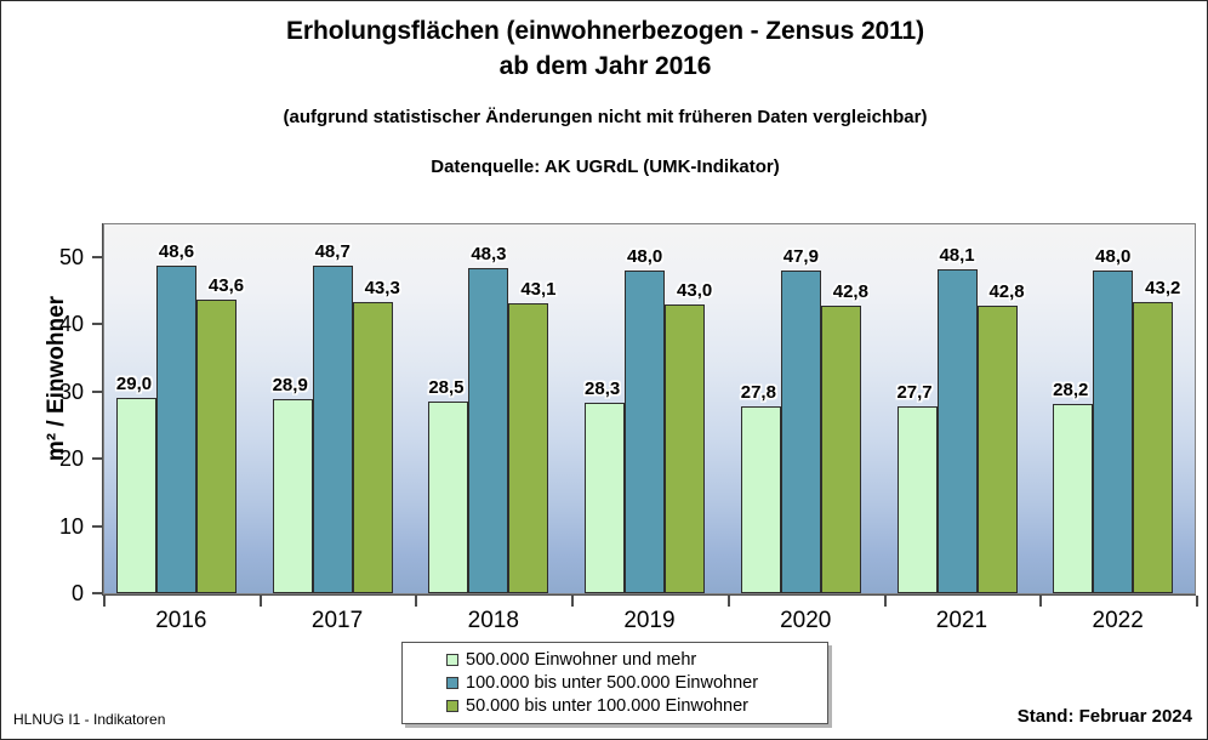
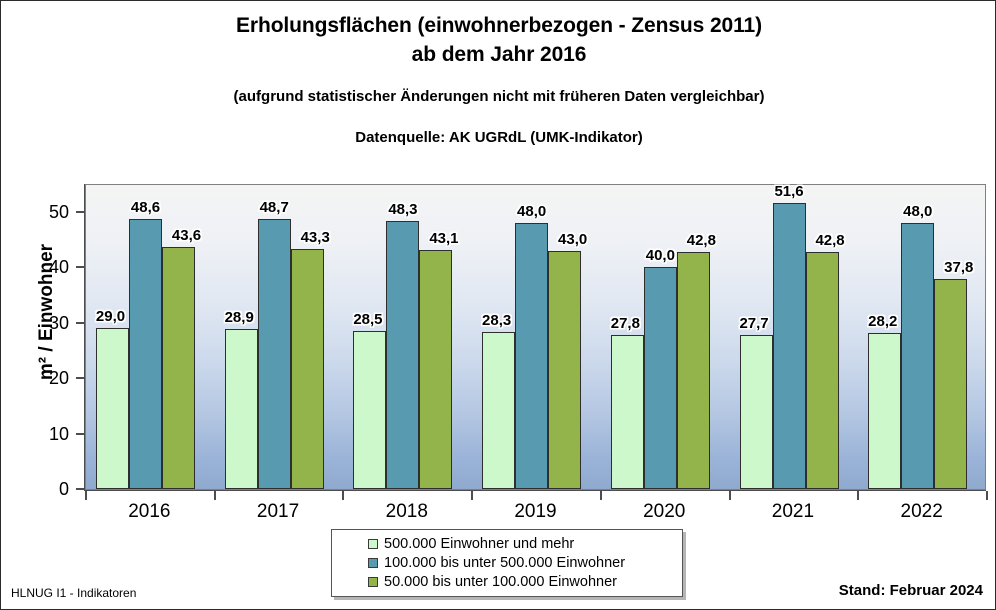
100.000 bis unter 500.000 Einwohner/2020: 47,9 -> 40,0
100.000 bis unter 500.000 Einwohner/2021: 48,1 -> 51,6
50.000 bis unter 100.000 Einwohner/2022: 43,2 -> 37,8
